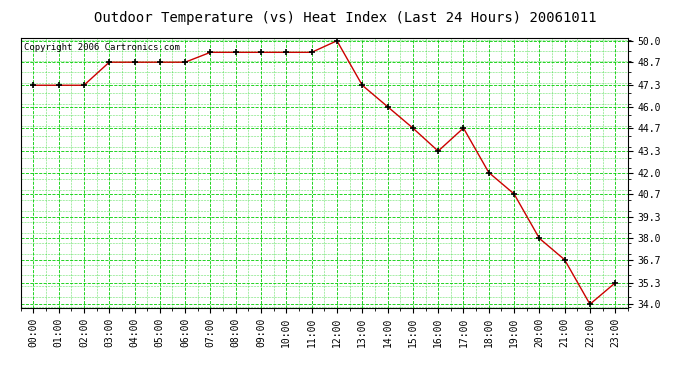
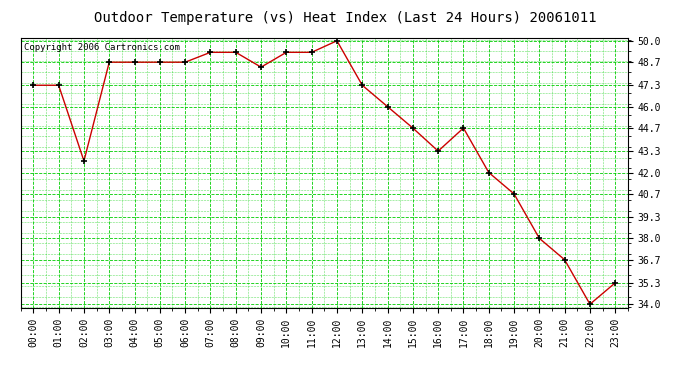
02:00: 47.3 -> 42.7
09:00: 49.3 -> 48.4
